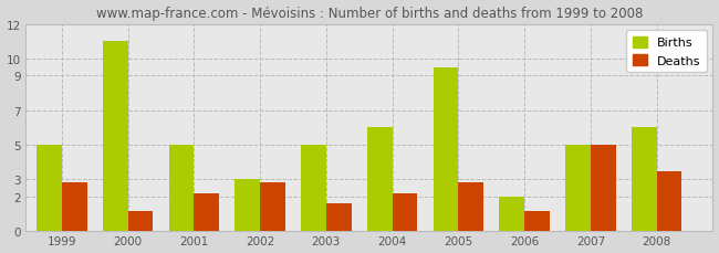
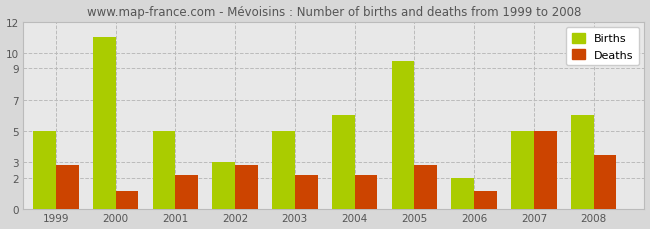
Deaths/2003: 1.6 -> 2.2
